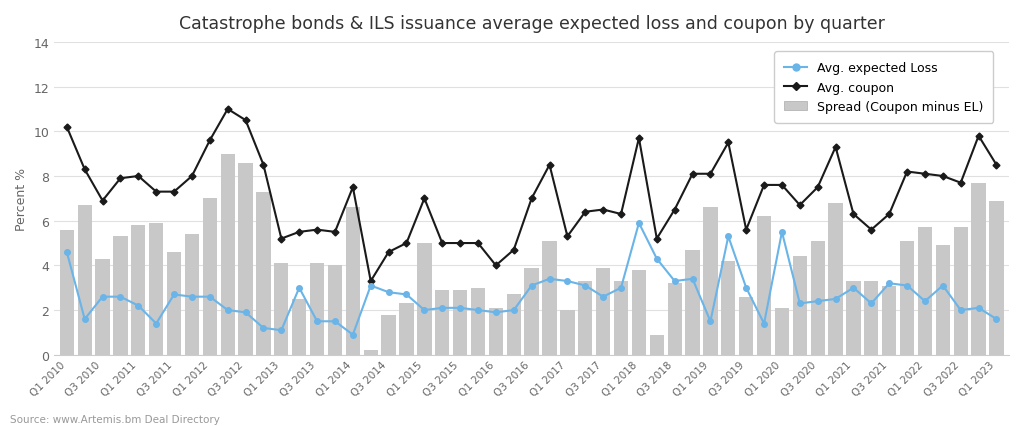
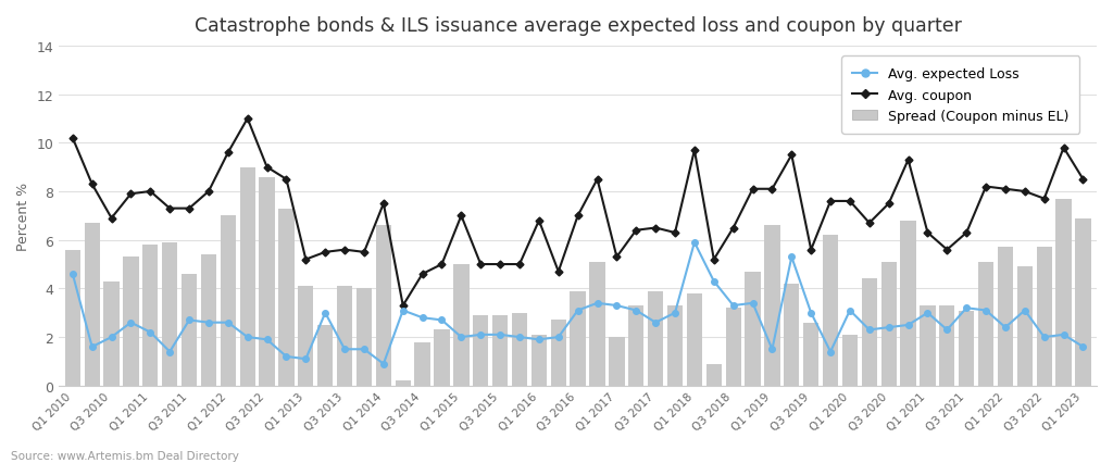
Avg. expected Loss/Q3 2010: 2.6 -> 2.0
Avg. coupon/Q3 2012: 10.5 -> 9.0
Avg. coupon/Q1 2016: 4.0 -> 6.8
Avg. expected Loss/Q1 2020: 5.5 -> 3.1
